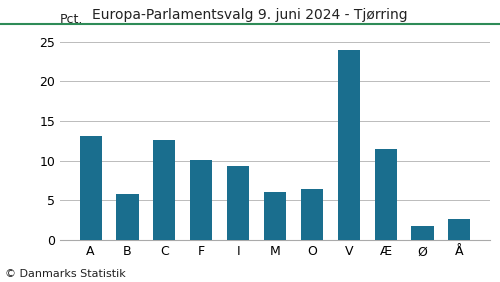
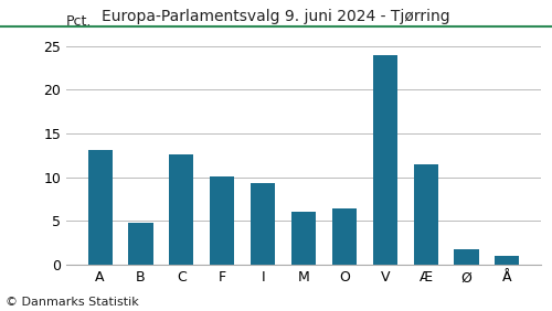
B: 5.8 -> 4.7
Å: 2.6 -> 1.0
